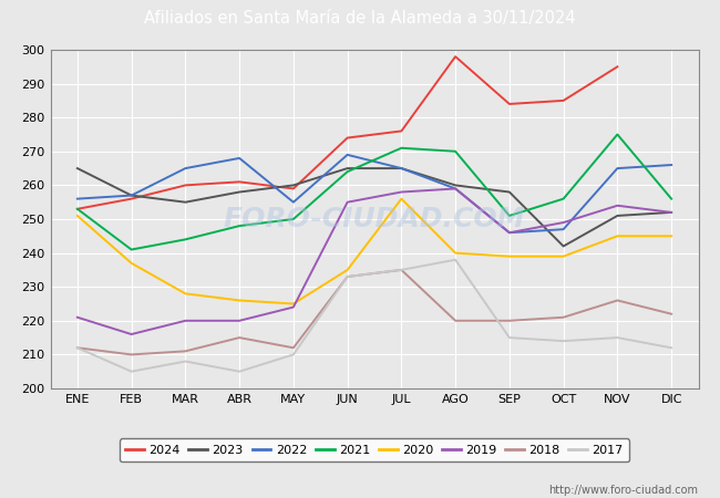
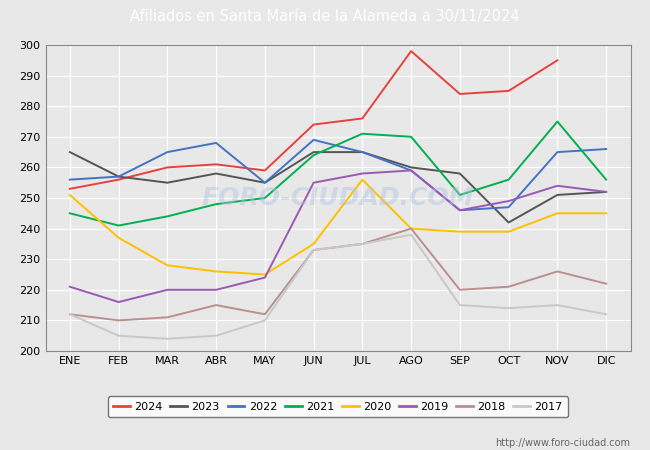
2021/ENE: 253 -> 245
2017/MAR: 208 -> 204
2023/MAY: 260 -> 255
2018/AGO: 220 -> 240
